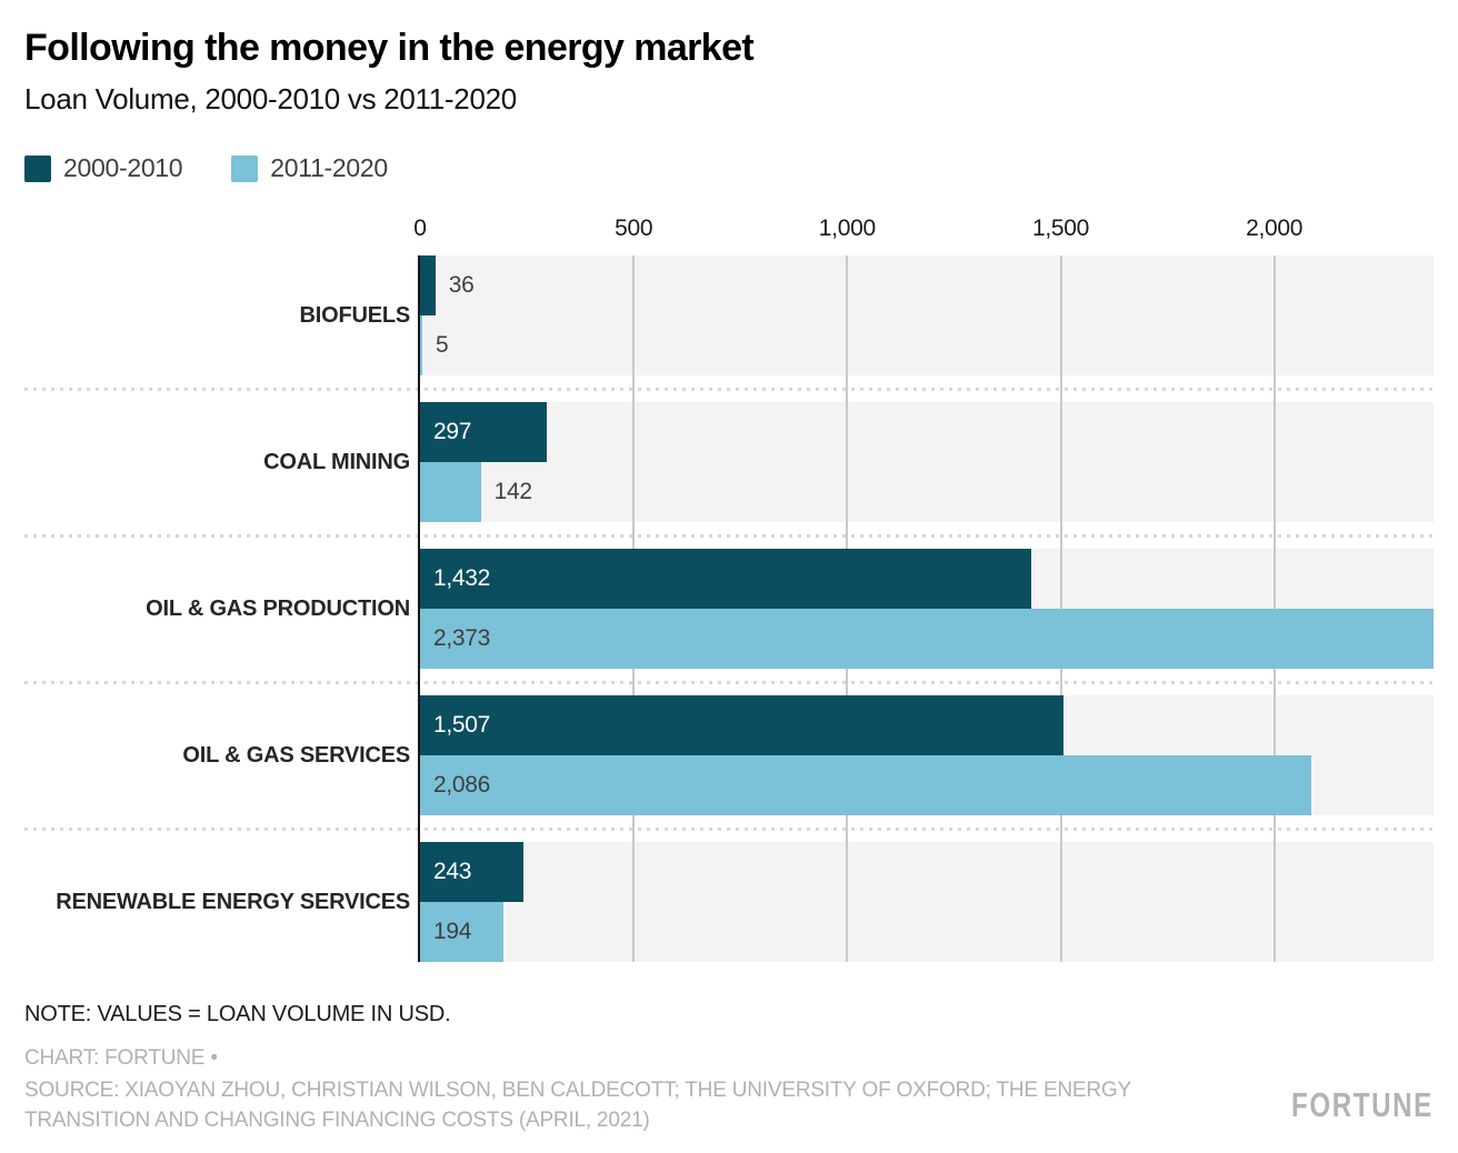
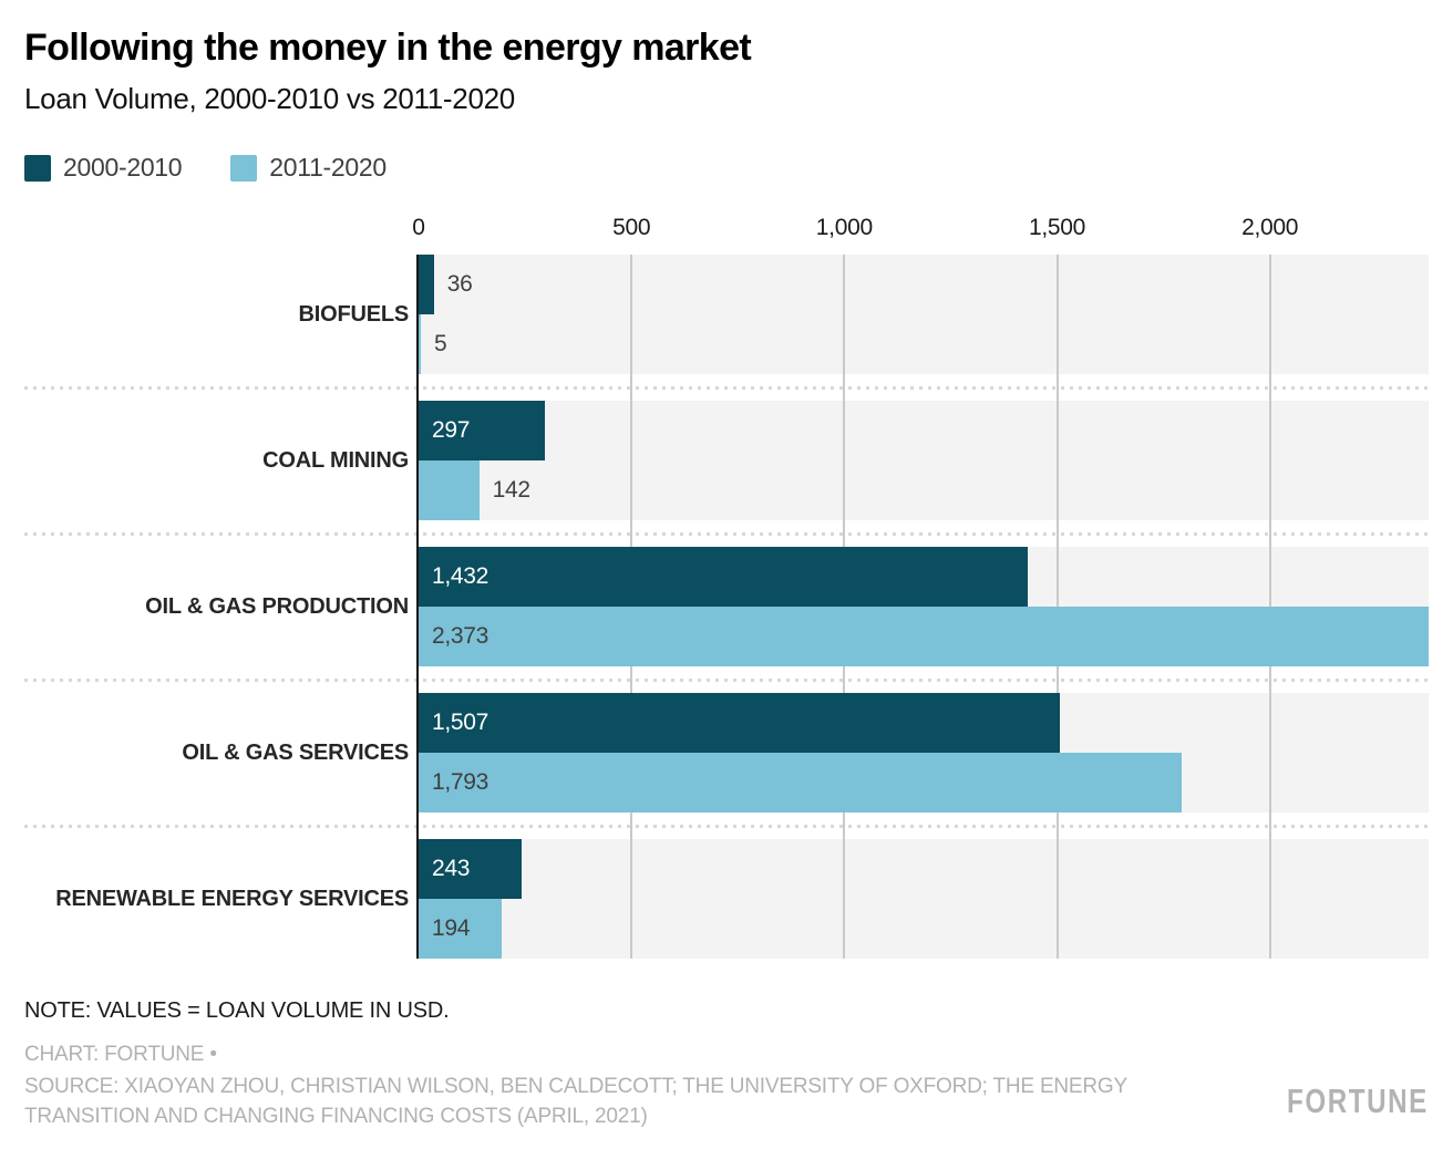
2011-2020/OIL & GAS SERVICES: 2,086 -> 1,793
